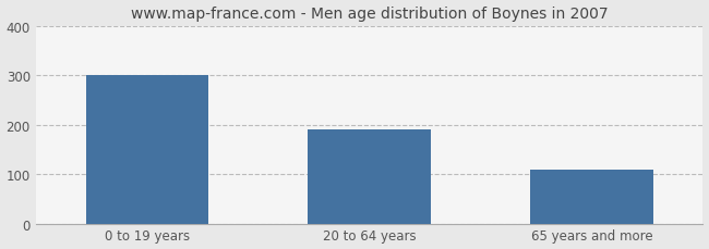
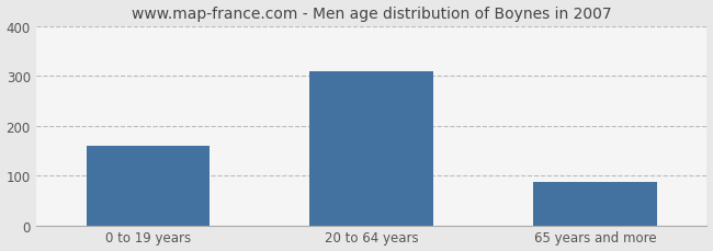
0 to 19 years: 300 -> 160
20 to 64 years: 190 -> 310
65 years and more: 110 -> 88
